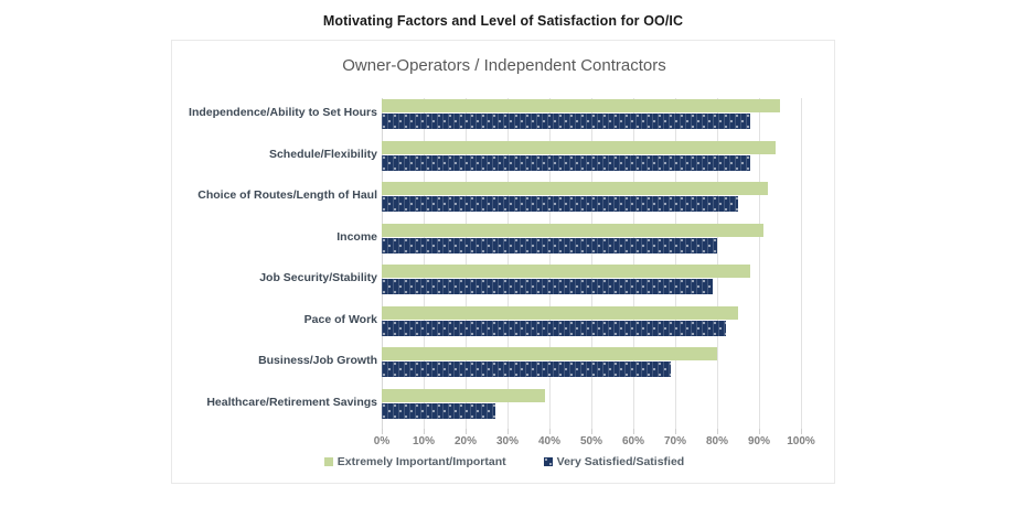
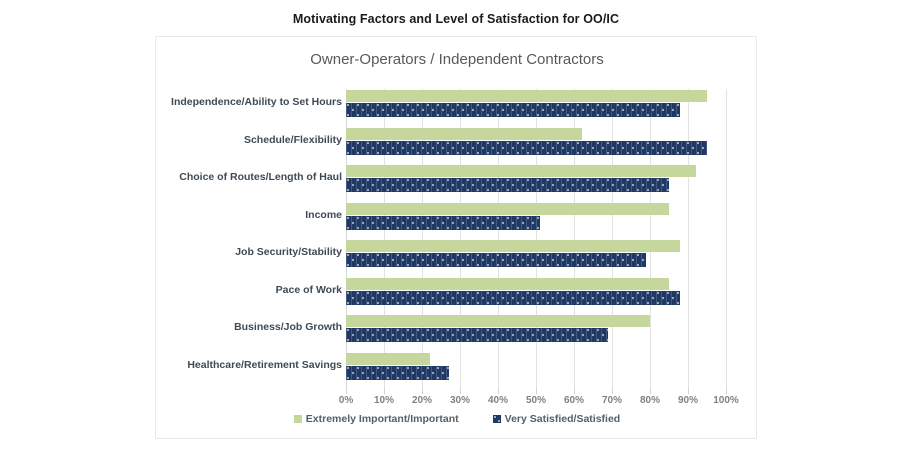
Extremely Important/Important/Schedule/Flexibility: 94% -> 62%
Very Satisfied/Satisfied/Schedule/Flexibility: 88% -> 95%
Extremely Important/Important/Income: 91% -> 85%
Very Satisfied/Satisfied/Income: 80% -> 51%
Very Satisfied/Satisfied/Pace of Work: 82% -> 88%
Extremely Important/Important/Healthcare/Retirement Savings: 39% -> 22%
